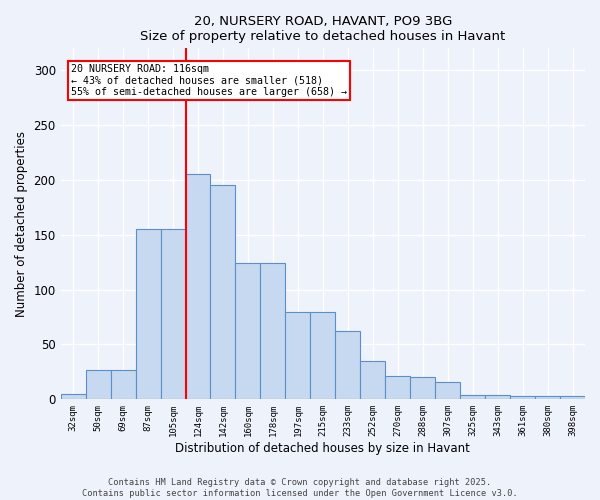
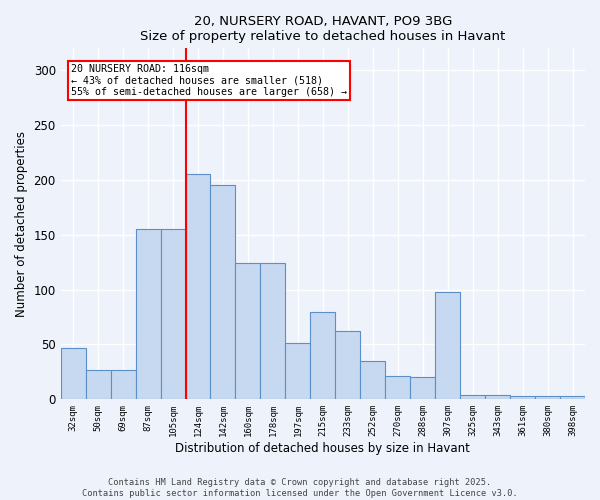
32sqm: 5 -> 47
197sqm: 80 -> 51
307sqm: 16 -> 98
